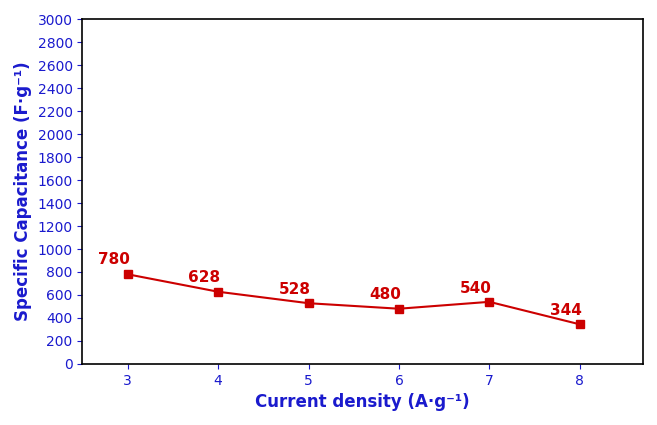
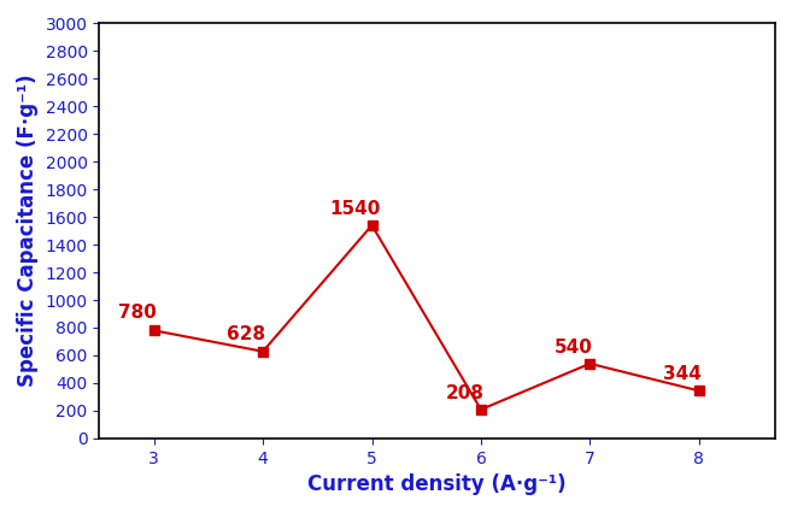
5: 528 -> 1540
6: 480 -> 208
